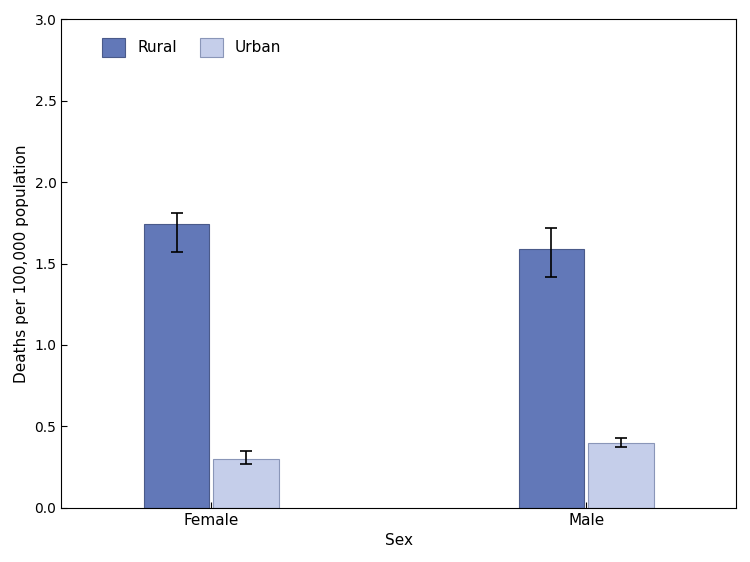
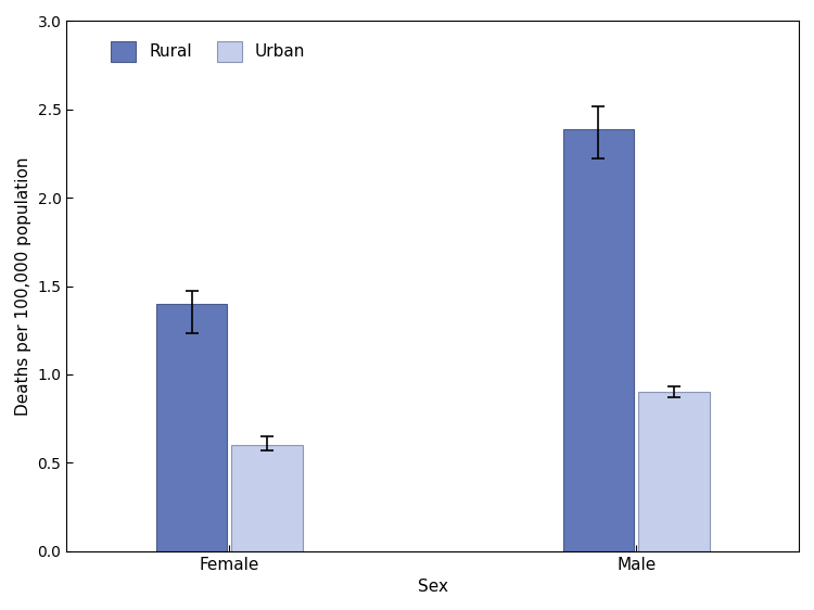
Rural/Female: 1.74 -> 1.40
Urban/Female: 0.3 -> 0.6
Rural/Male: 1.59 -> 2.39
Urban/Male: 0.4 -> 0.9
